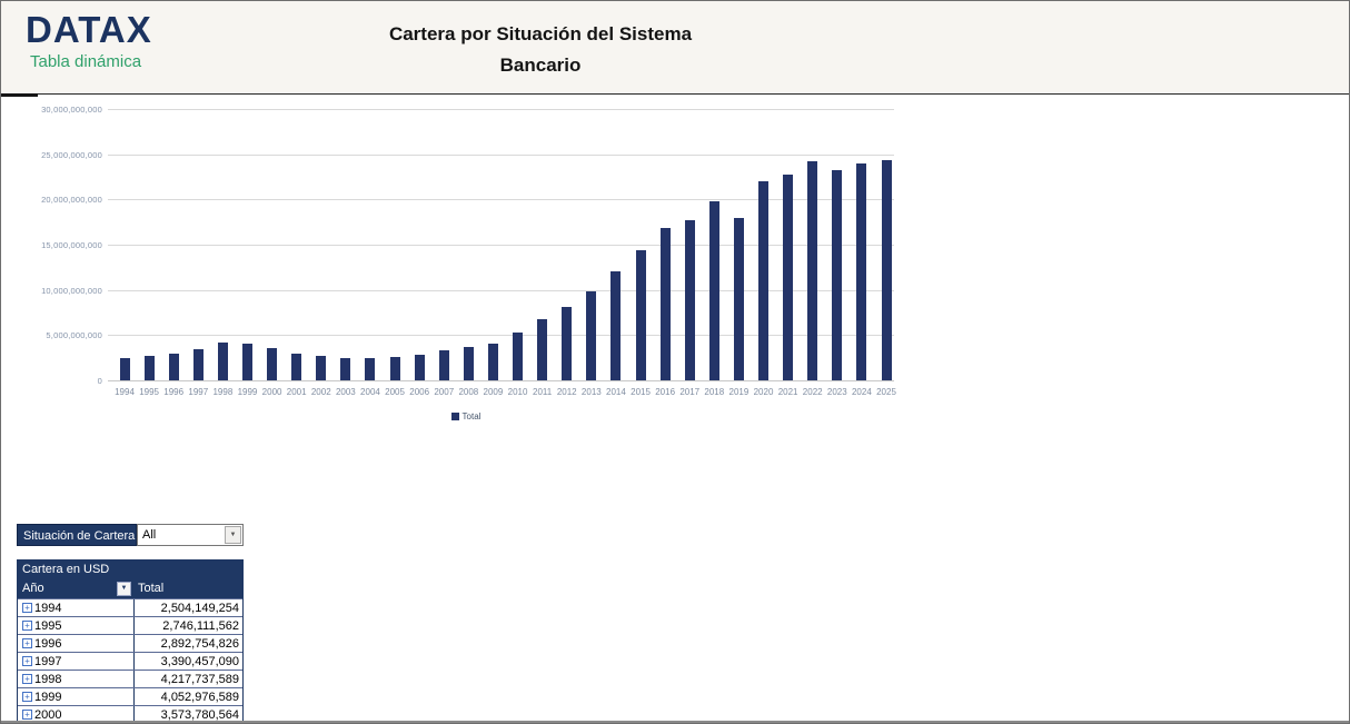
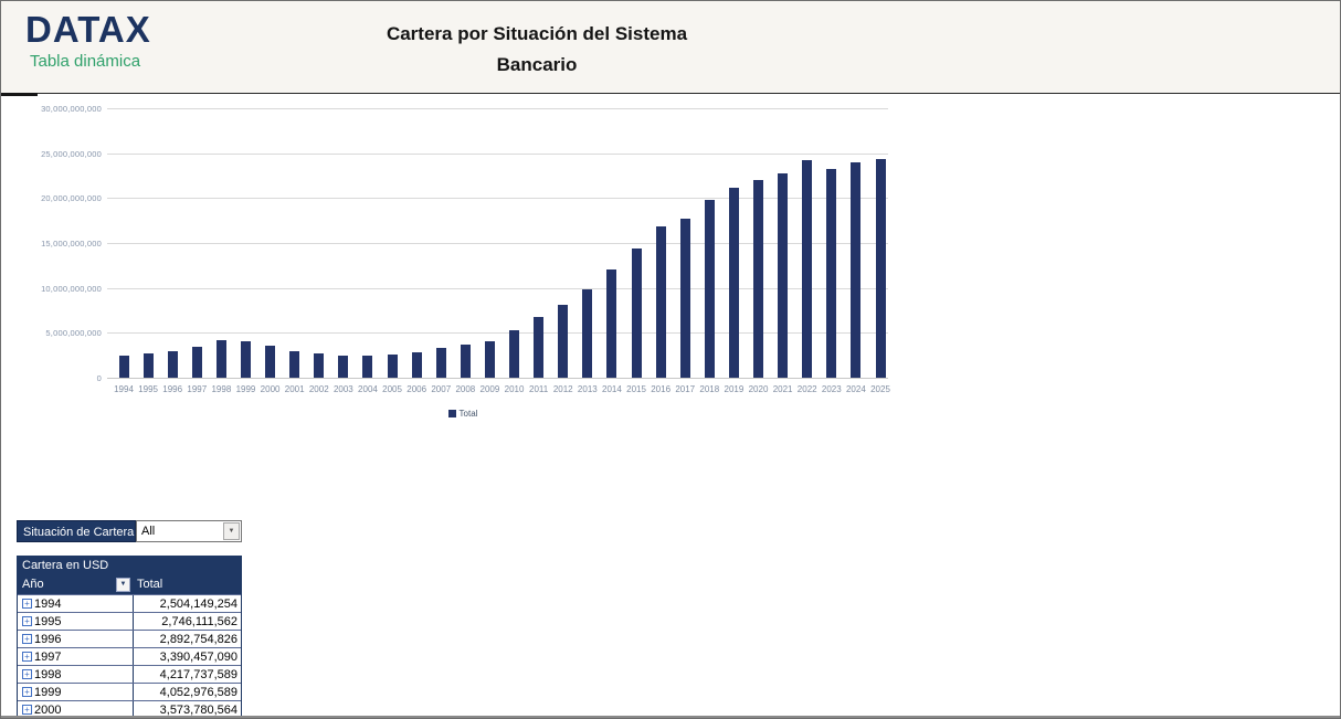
2019: 18000000000 -> 21000000000
